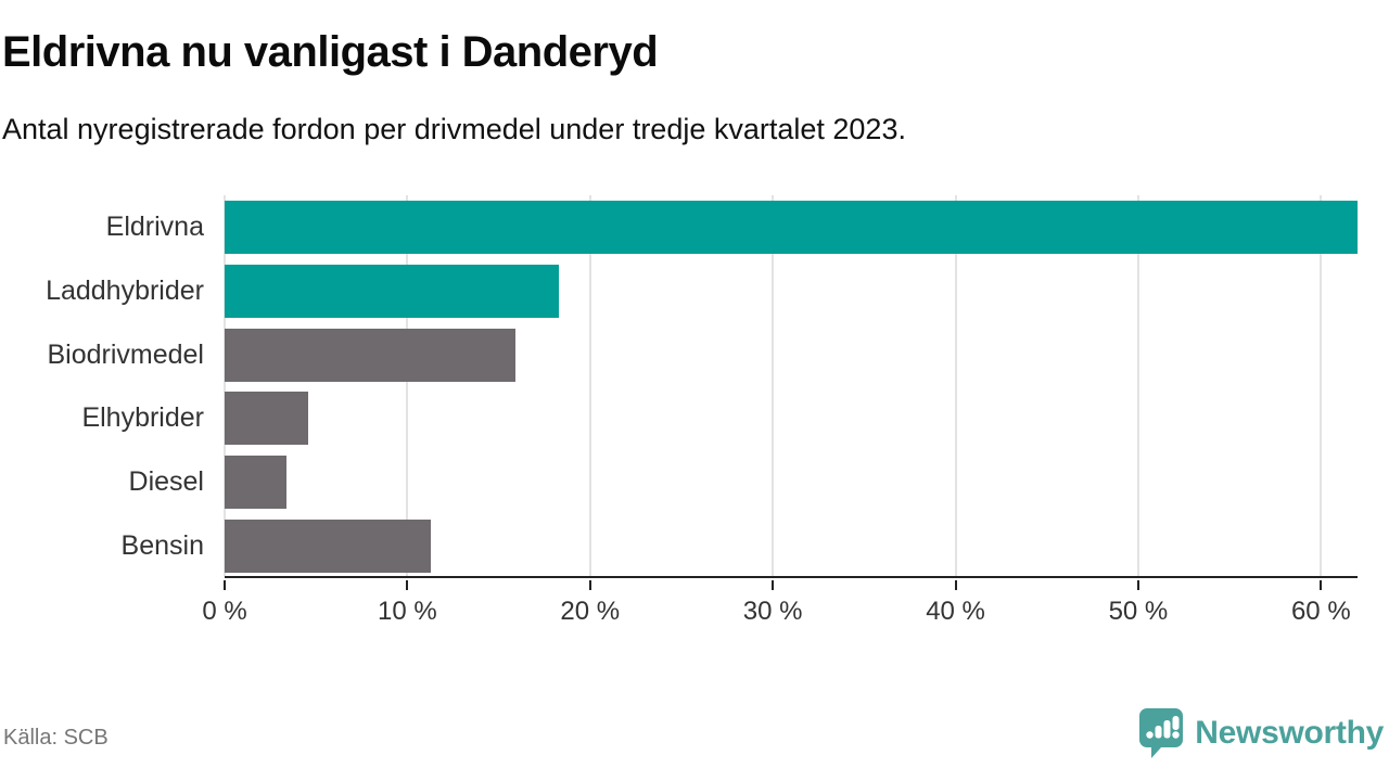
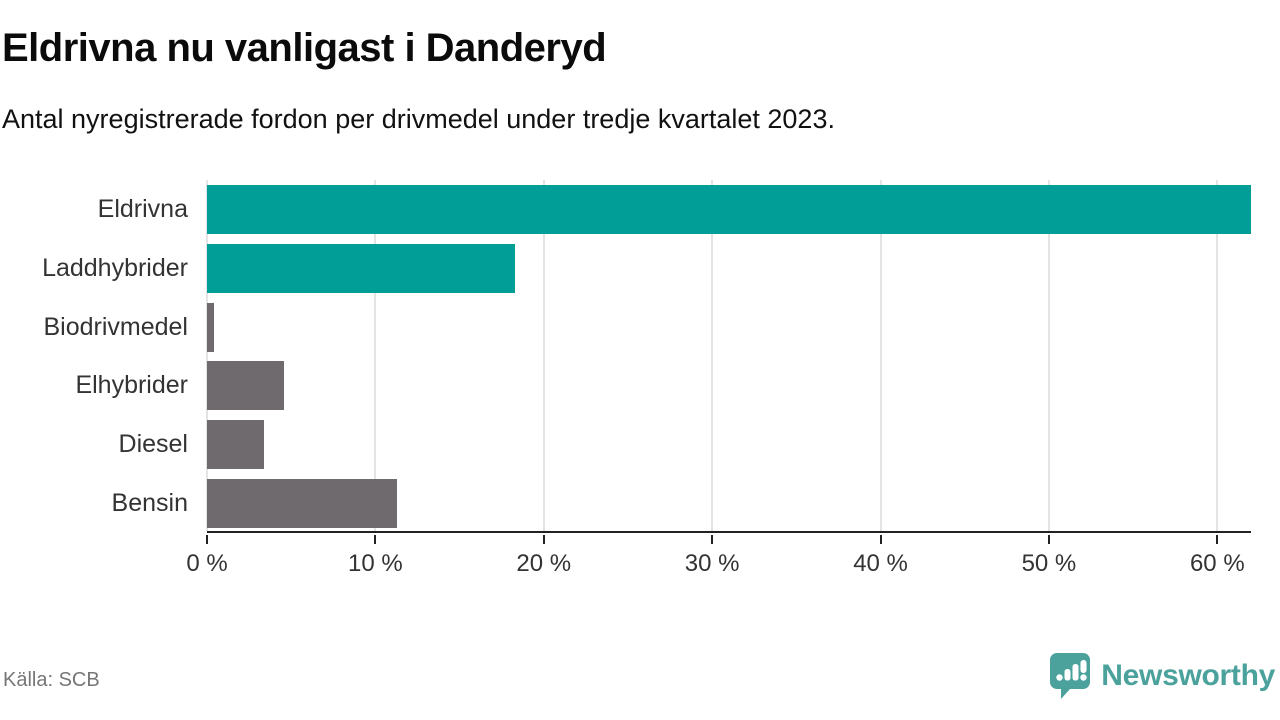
Biodrivmedel: 15.9% -> 0.4%
